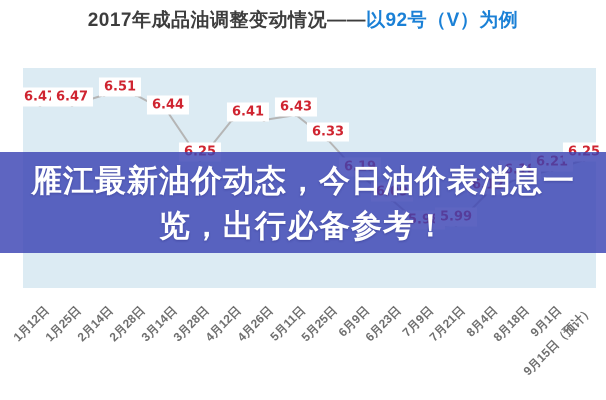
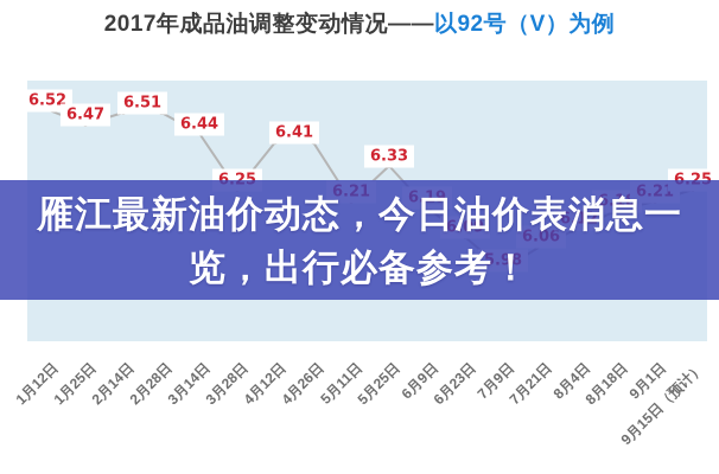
1月12日: 6.47 -> 6.52
5月11日: 6.43 -> 6.21
7月21日: 5.99 -> 6.06
